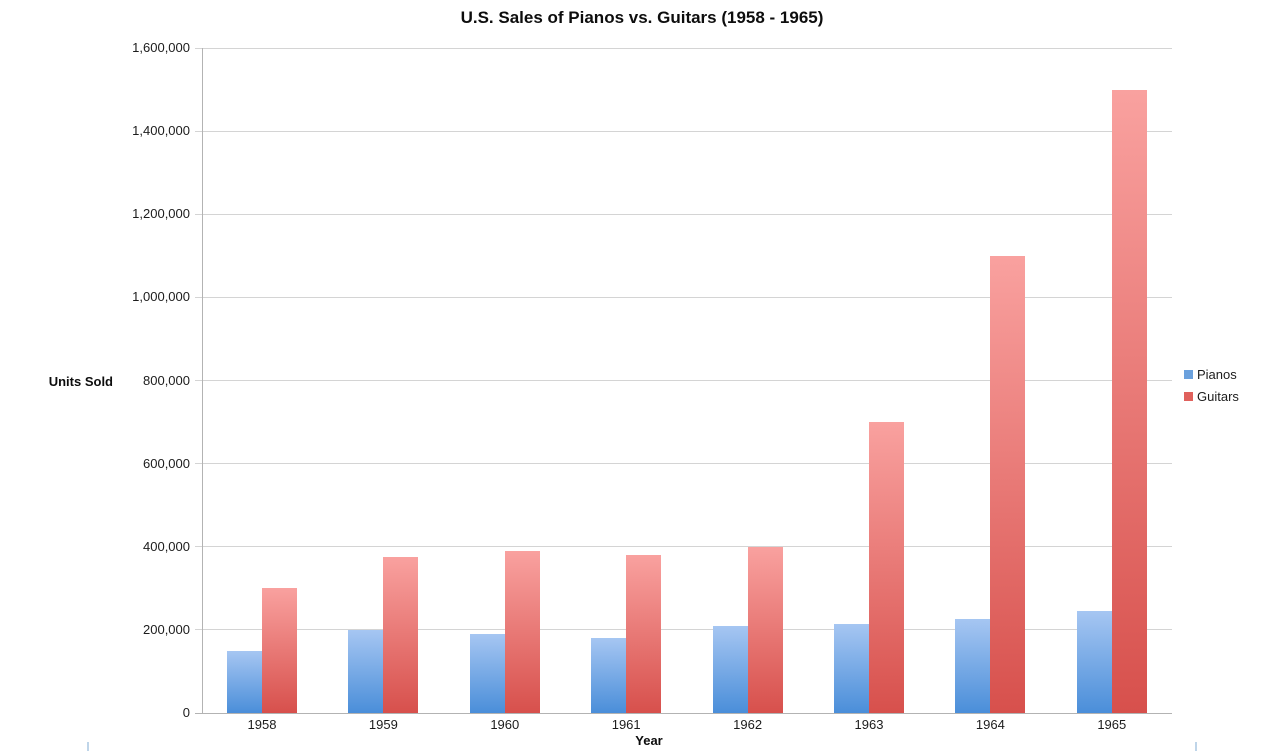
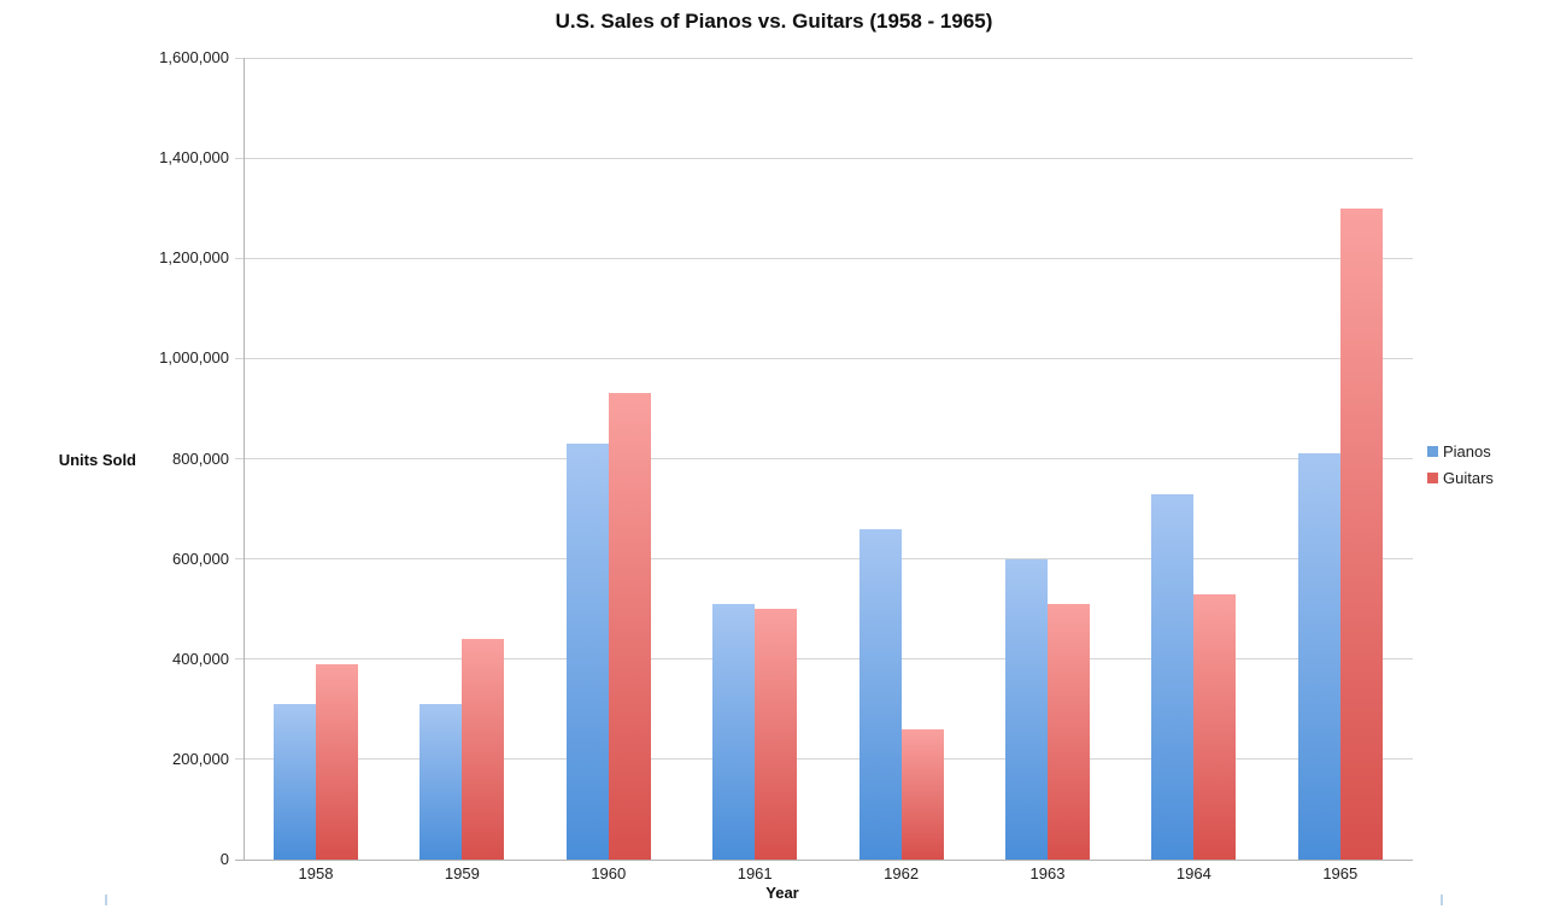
Pianos/1958: 150000 -> 310000
Guitars/1958: 300000 -> 390000
Pianos/1959: 200000 -> 310000
Guitars/1959: 380000 -> 440000
Pianos/1960: 190000 -> 830000
Guitars/1960: 390000 -> 930000
Pianos/1961: 180000 -> 510000
Guitars/1961: 380000 -> 500000
Pianos/1962: 210000 -> 660000
Guitars/1962: 400000 -> 260000
Pianos/1963: 220000 -> 600000
Guitars/1963: 700000 -> 510000
Pianos/1964: 220000 -> 730000
Guitars/1964: 1100000 -> 530000
Pianos/1965: 240000 -> 810000
Guitars/1965: 1500000 -> 1300000
